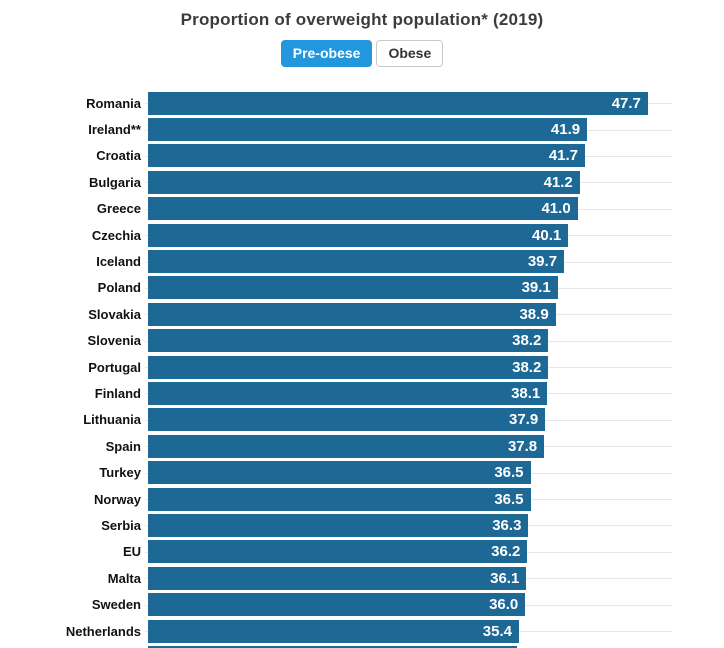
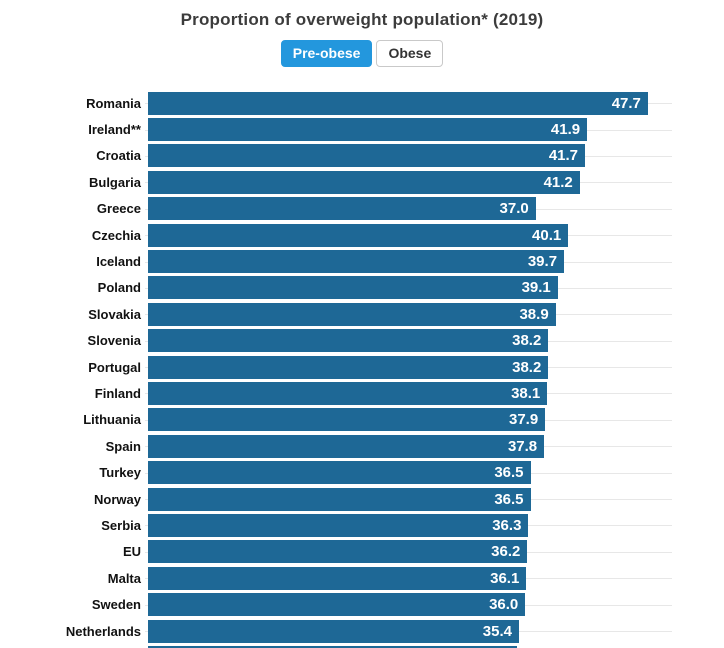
Greece: 41.0 -> 37.0
